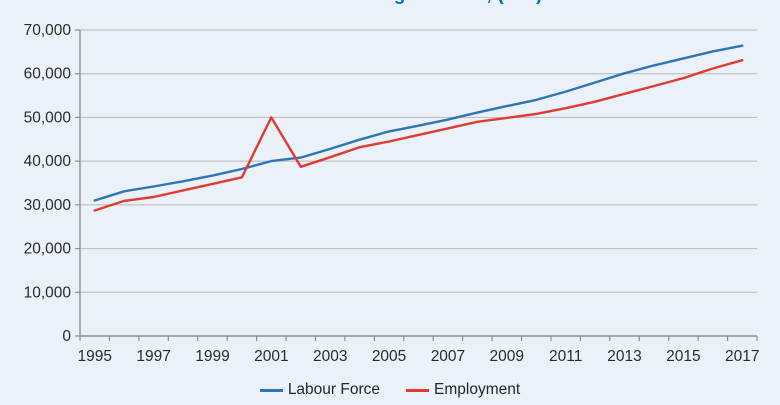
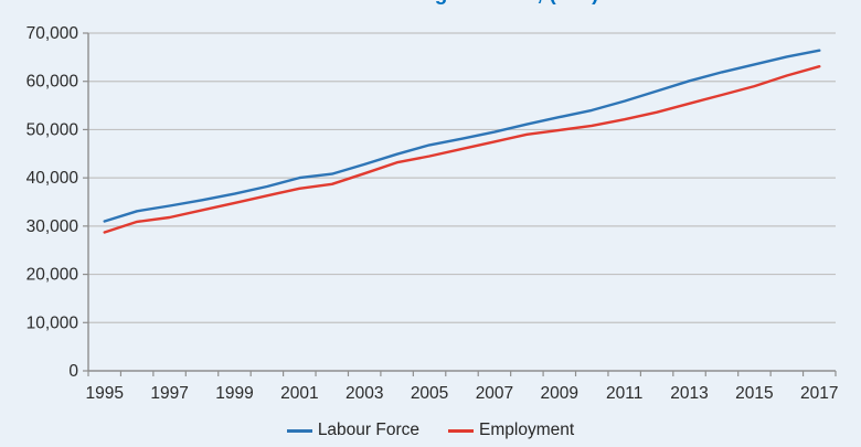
Employment/2001: 50000 -> 38000
